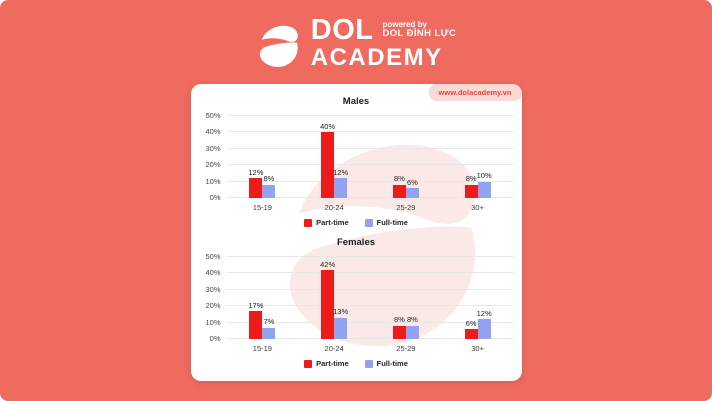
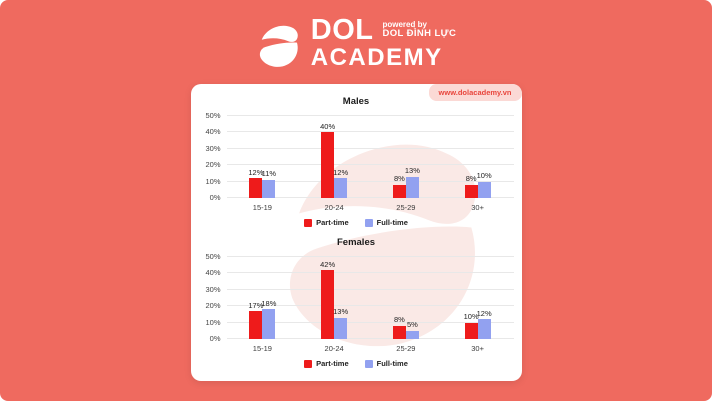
Males/Full-time/15-19: 8% -> 11%
Males/Full-time/25-29: 6% -> 13%
Females/Full-time/15-19: 7% -> 18%
Females/Full-time/25-29: 8% -> 5%
Females/Part-time/30+: 6% -> 10%
